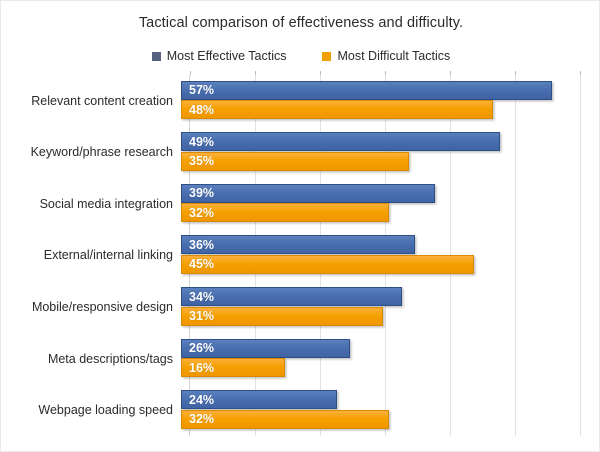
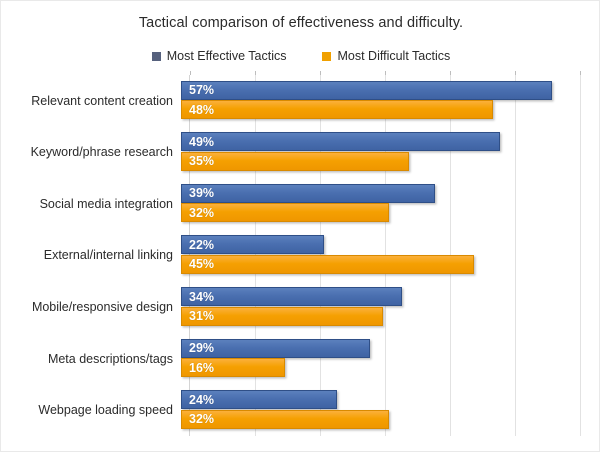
Most Effective Tactics/External/internal linking: 36% -> 22%
Most Effective Tactics/Meta descriptions/tags: 26% -> 29%
